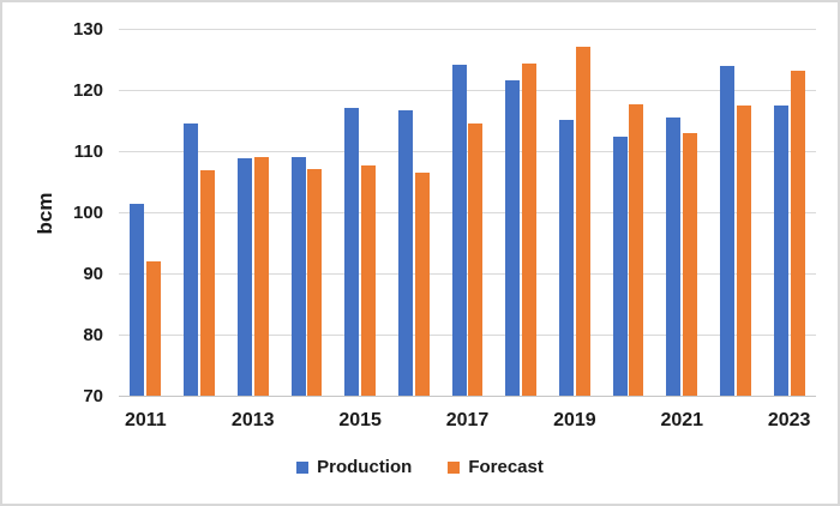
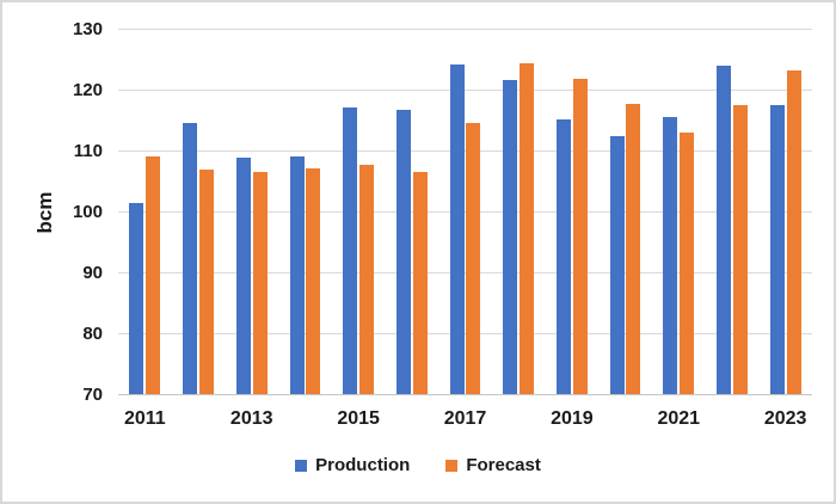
Forecast/2011: 92 -> 109
Forecast/2013: 109 -> 106
Forecast/2019: 127 -> 122
